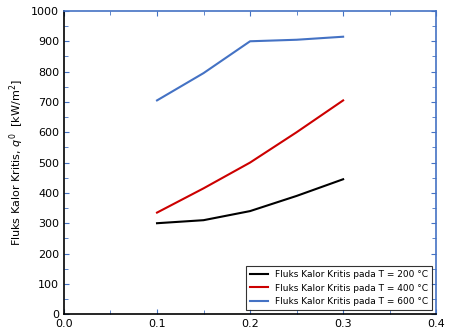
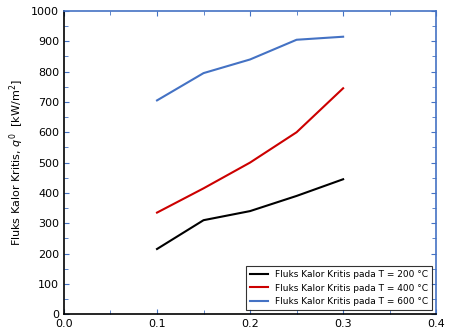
Fluks Kalor Kritis pada T = 200 °C/0.1: 300 -> 215
Fluks Kalor Kritis pada T = 600 °C/0.2: 900 -> 840
Fluks Kalor Kritis pada T = 400 °C/0.3: 705 -> 745
